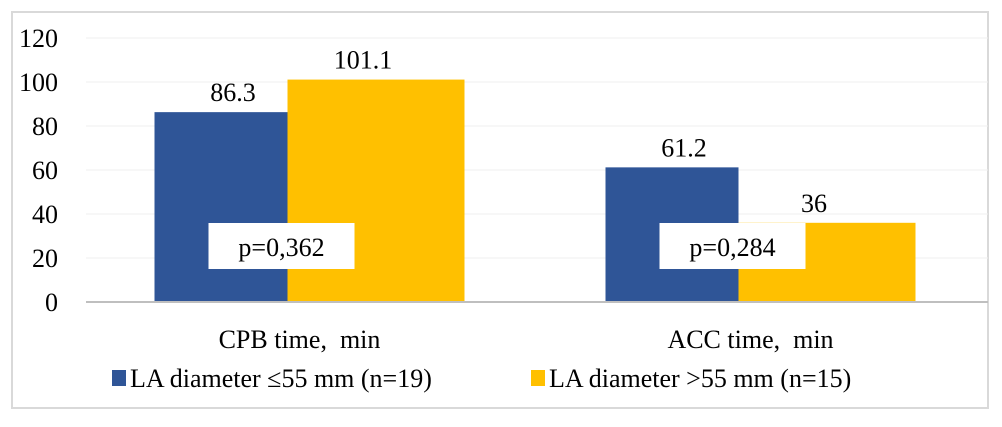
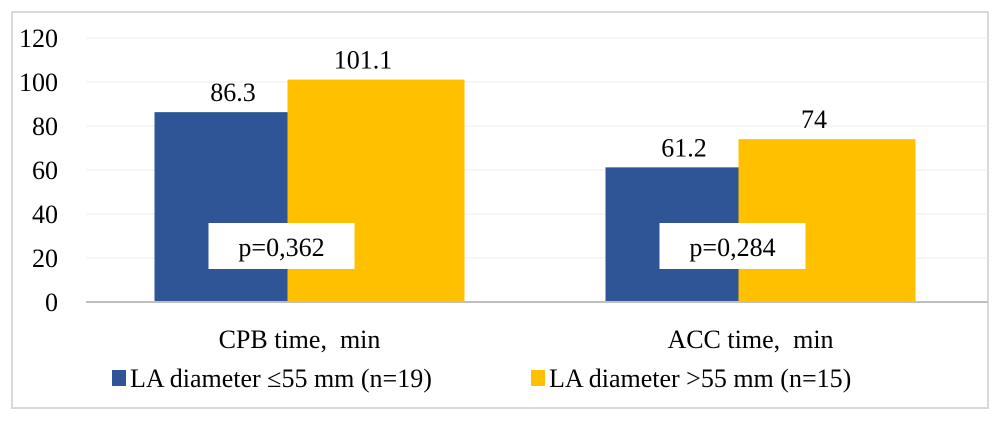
LA diameter >55 mm (n=15)/ACC time, min: 36 -> 74
